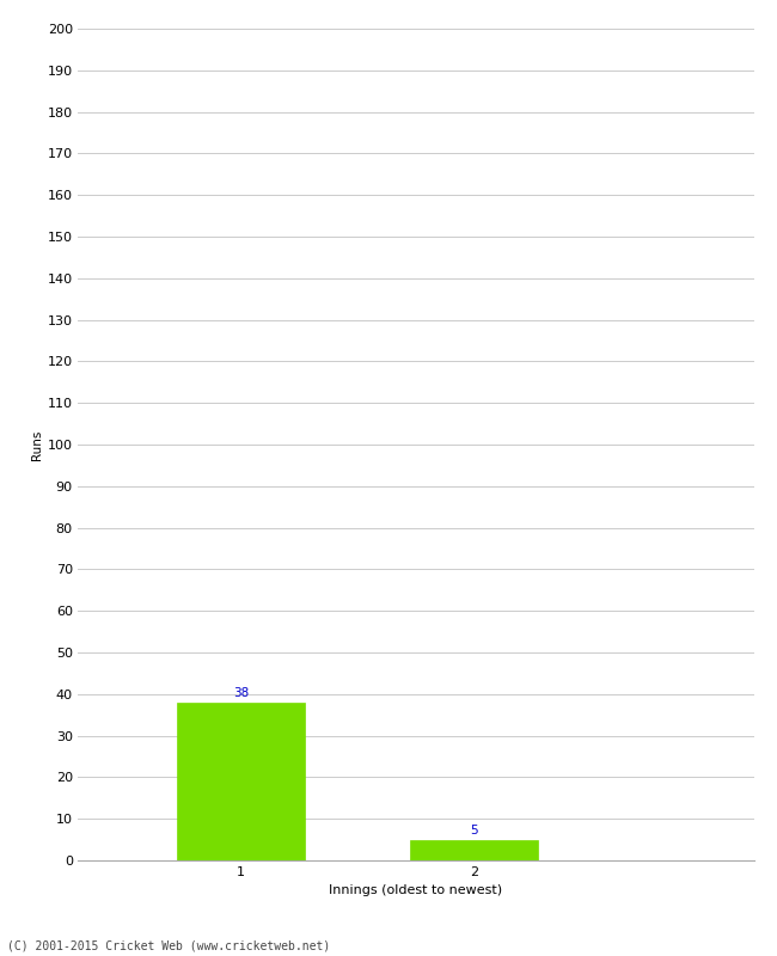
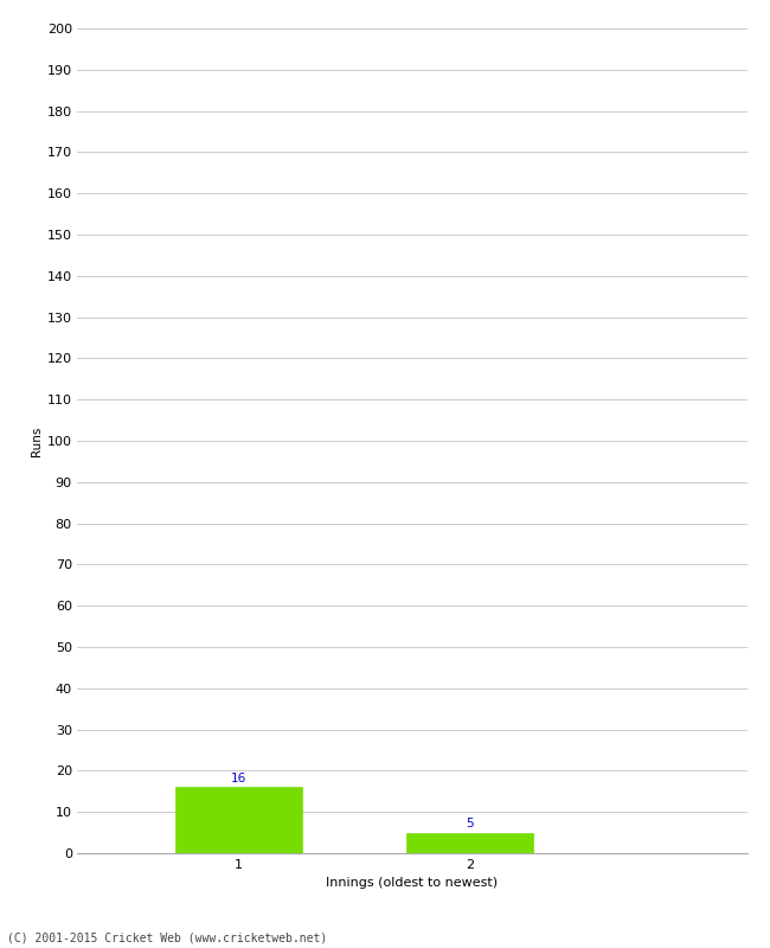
1: 38 -> 16
